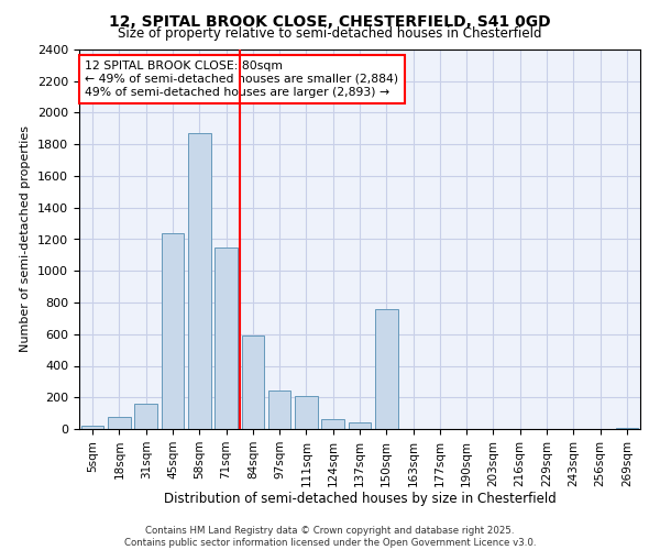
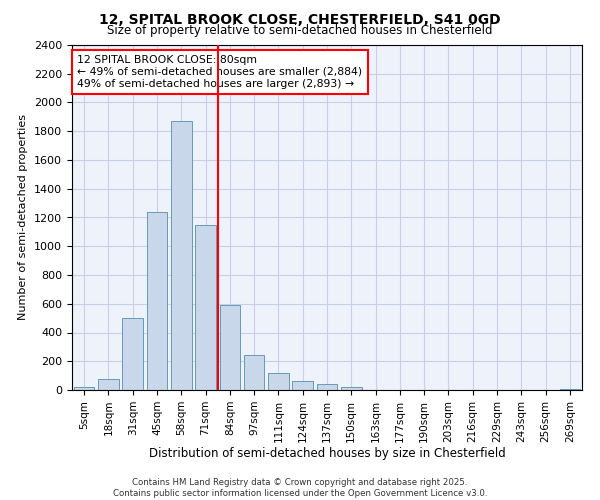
31sqm: 160 -> 500
111sqm: 210 -> 120
150sqm: 760 -> 20
